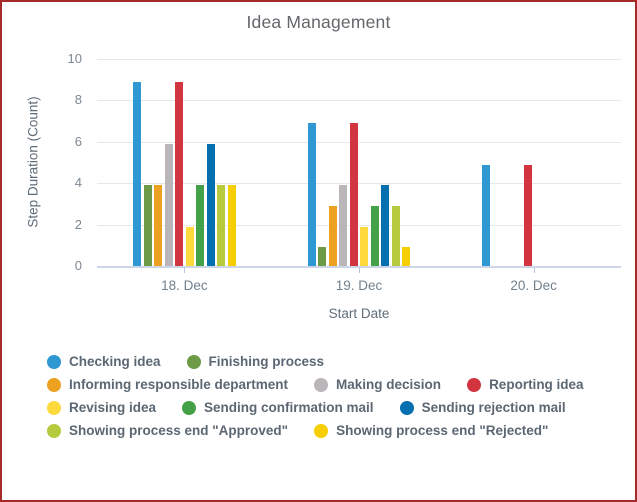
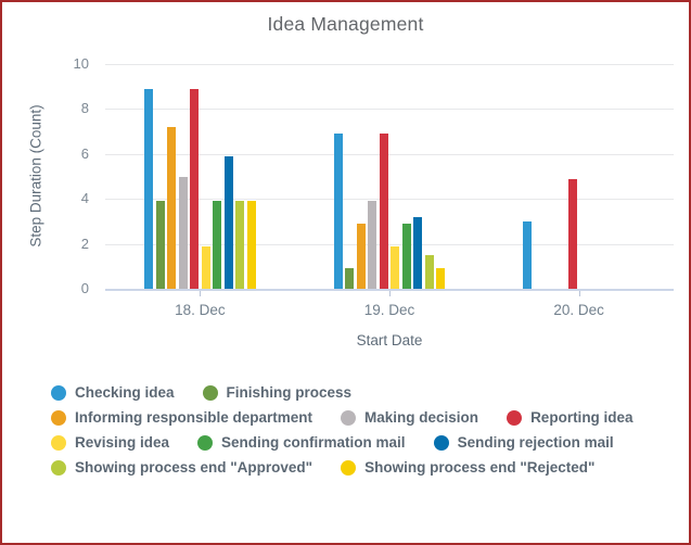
Informing responsible department/18. Dec: 3.9 -> 7.2
Making decision/18. Dec: 5.9 -> 5.0
Sending rejection mail/19. Dec: 3.9 -> 3.2
Showing process end "Approved"/19. Dec: 2.9 -> 1.5
Checking idea/20. Dec: 4.9 -> 3.0
